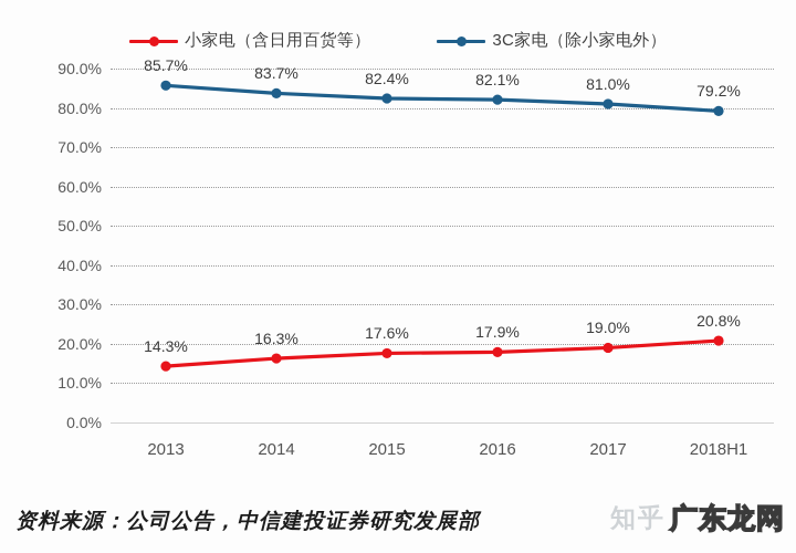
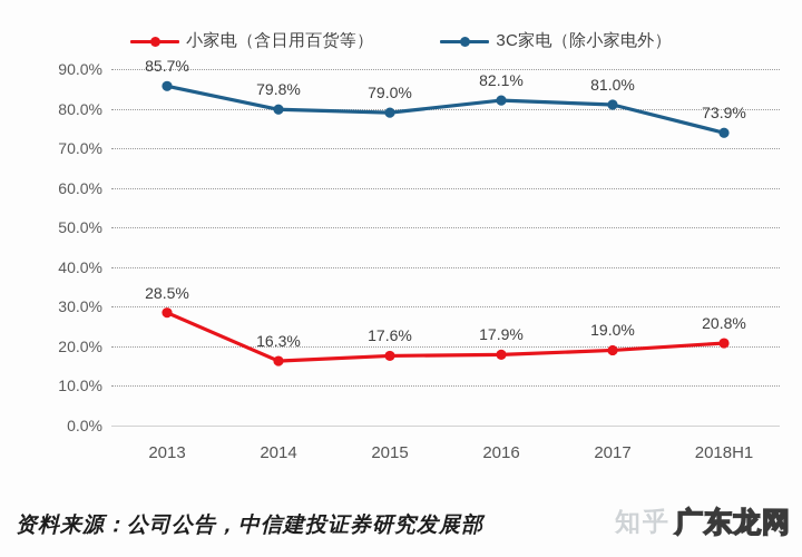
小家电（含日用百货等）/2013: 14.3% -> 28.5%
3C家电（除小家电外）/2014: 83.7% -> 79.8%
3C家电（除小家电外）/2015: 82.4% -> 79.0%
3C家电（除小家电外）/2018H1: 79.2% -> 73.9%
